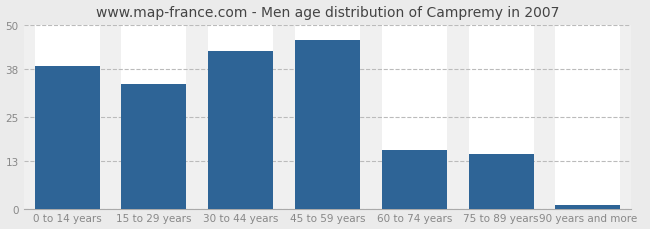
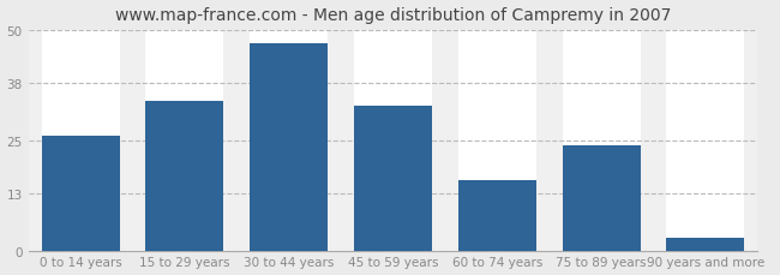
0 to 14 years: 39 -> 26
30 to 44 years: 43 -> 47
45 to 59 years: 46 -> 33
75 to 89 years: 15 -> 24
90 years and more: 1 -> 3
